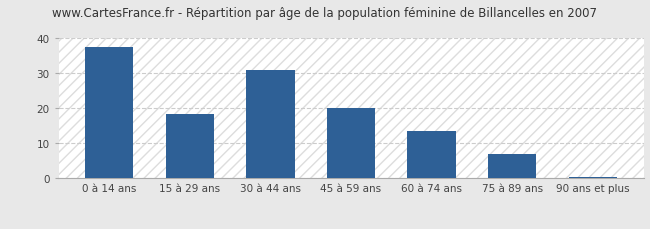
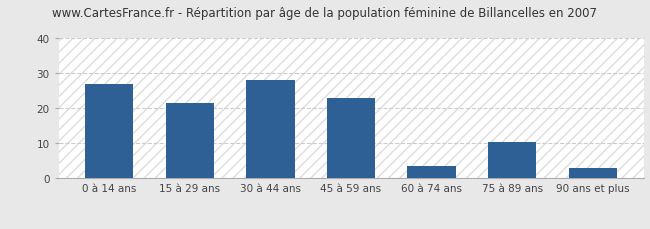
0 à 14 ans: 37.5 -> 27.0
15 à 29 ans: 18.5 -> 21.5
30 à 44 ans: 31.0 -> 28.0
45 à 59 ans: 20.0 -> 23.0
60 à 74 ans: 13.5 -> 3.5
75 à 89 ans: 7.0 -> 10.5
90 ans et plus: 0.5 -> 3.0
